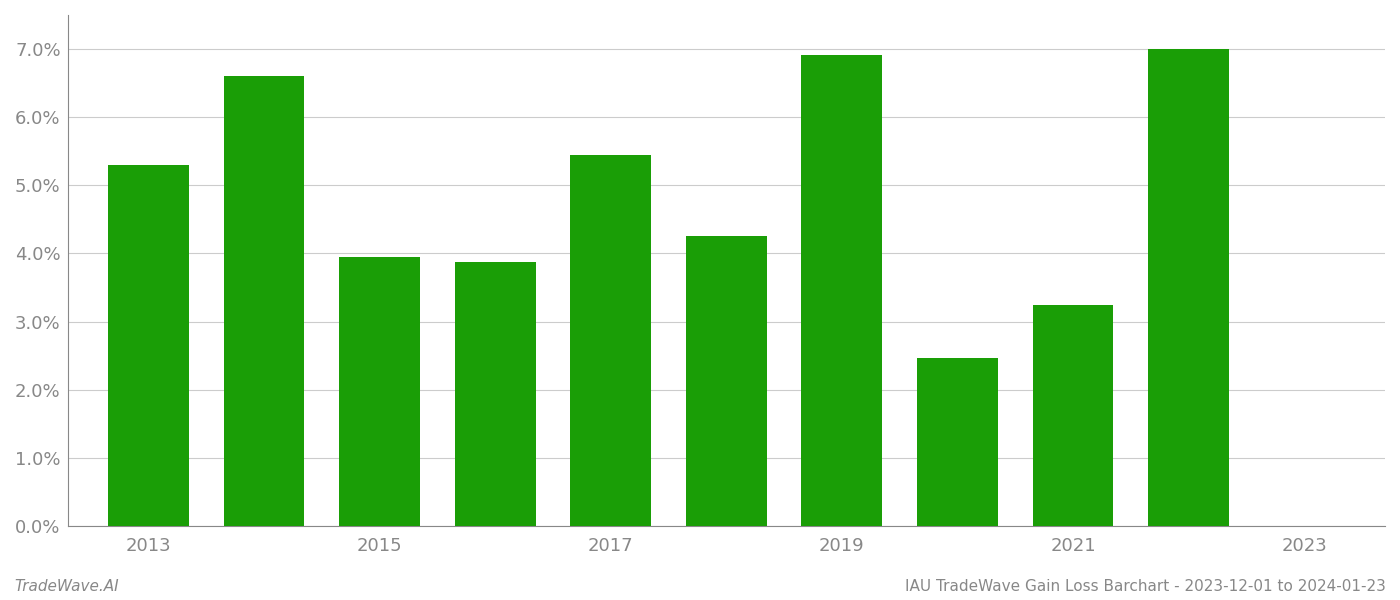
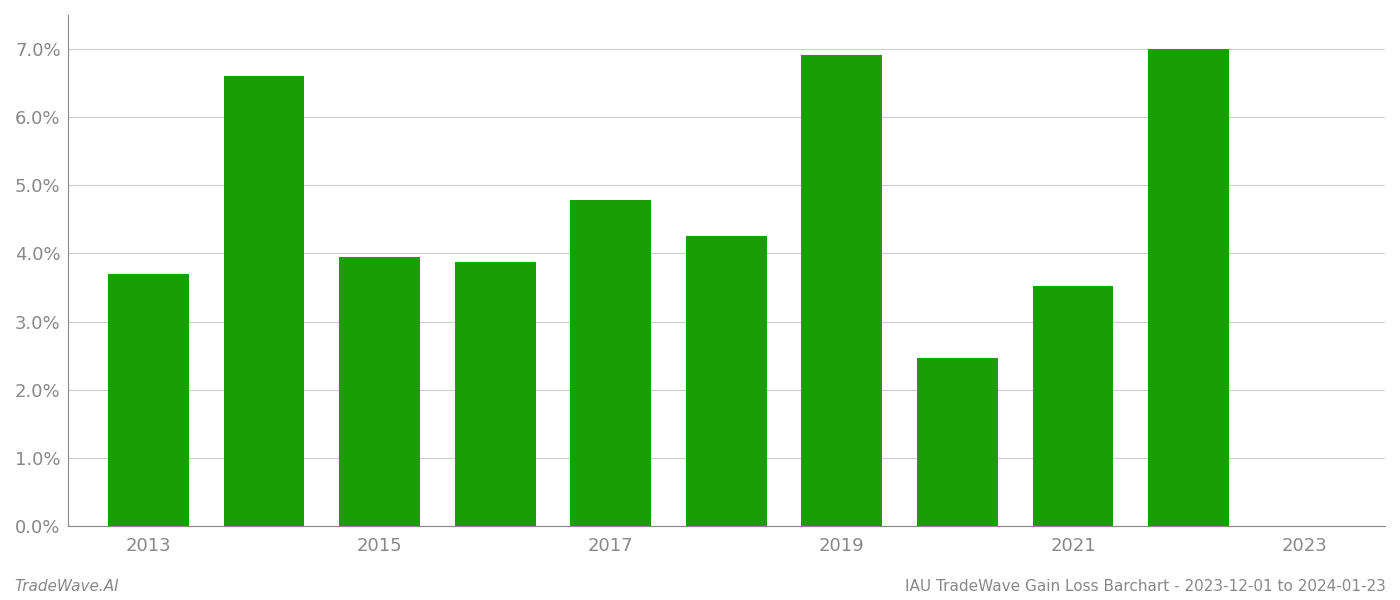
2013: 5.30% -> 3.70%
2017: 5.44% -> 4.78%
2021: 3.24% -> 3.52%
